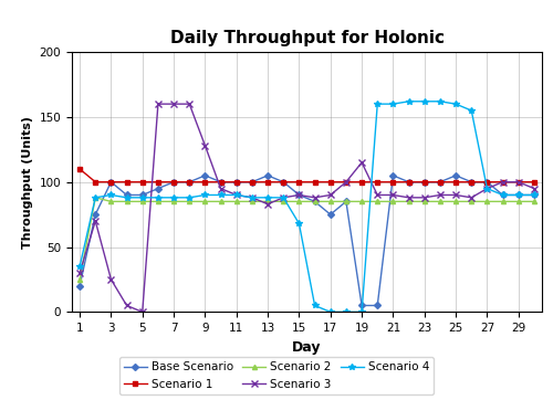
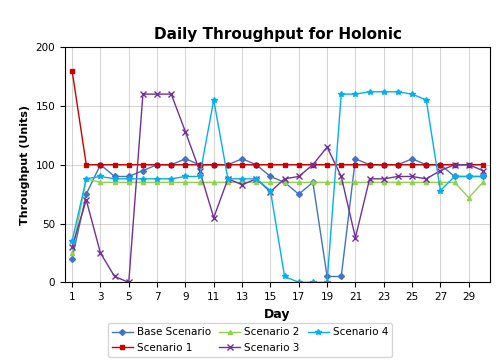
Scenario 1/1: 110 -> 180
Scenario 3/11: 90 -> 55
Scenario 4/11: 90 -> 155
Scenario 3/15: 90 -> 77
Scenario 4/15: 68 -> 78
Scenario 3/21: 90 -> 38
Scenario 4/27: 95 -> 78
Scenario 2/29: 85 -> 72
